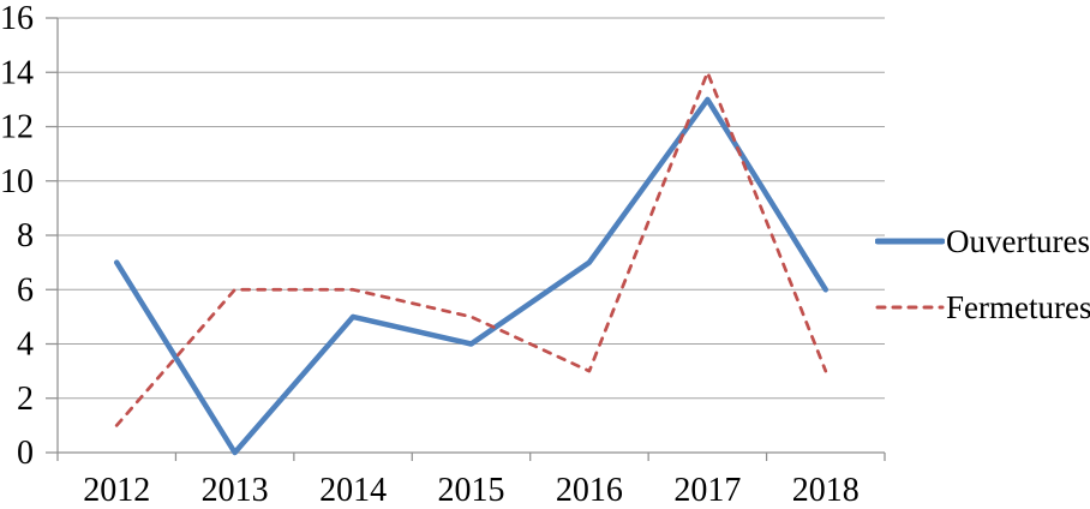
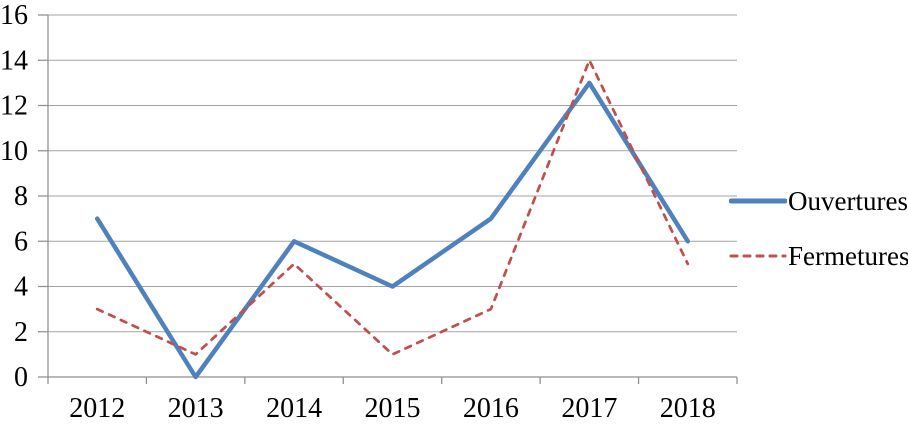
Fermetures/2012: 1 -> 3
Fermetures/2013: 6 -> 1
Ouvertures/2014: 5 -> 6
Fermetures/2014: 6 -> 5
Fermetures/2015: 5 -> 1
Fermetures/2018: 3 -> 5
